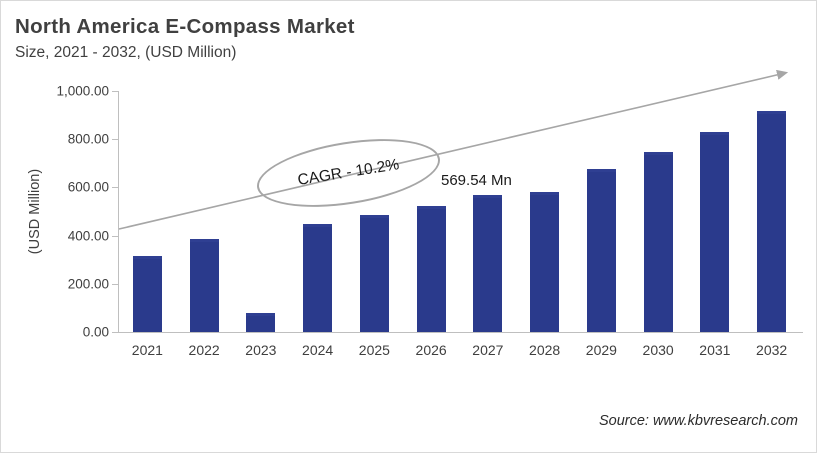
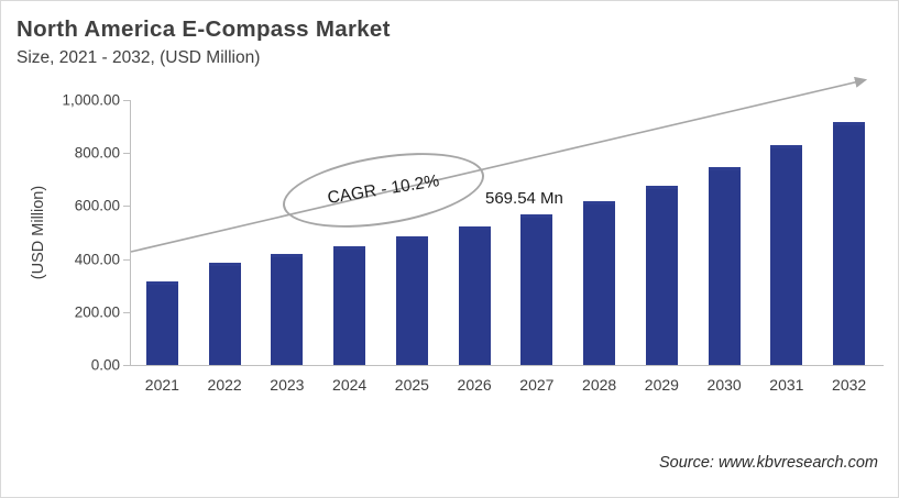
2023: 80 -> 420
2028: 580 -> 620
